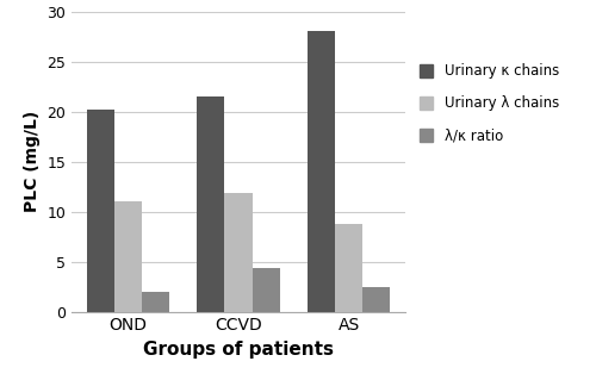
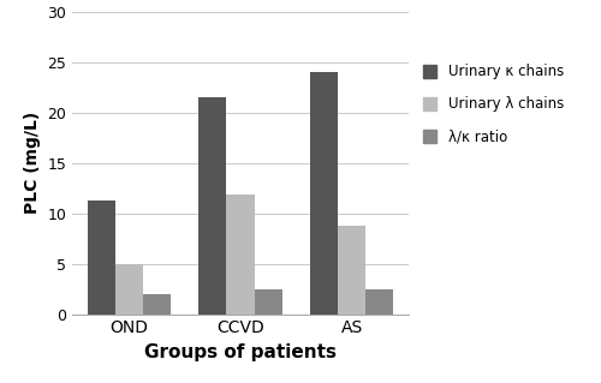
Urinary κ chains/OND: 20.2 -> 11.2
Urinary λ chains/OND: 11.0 -> 5.0
λ/κ ratio/CCVD: 4.4 -> 2.4
Urinary κ chains/AS: 28.0 -> 24.0
